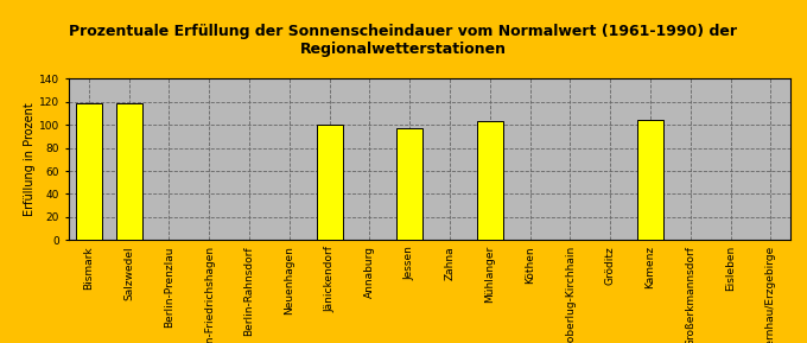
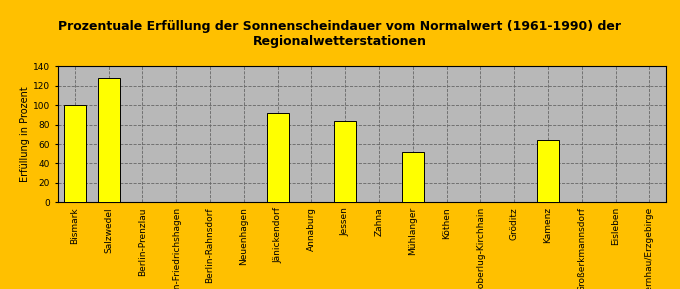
Bismark: 119 -> 100
Salzwedel: 119 -> 128
Jänickendorf: 100 -> 92
Jessen: 97 -> 84
Mühlanger: 103 -> 52
Kamenz: 104 -> 64
